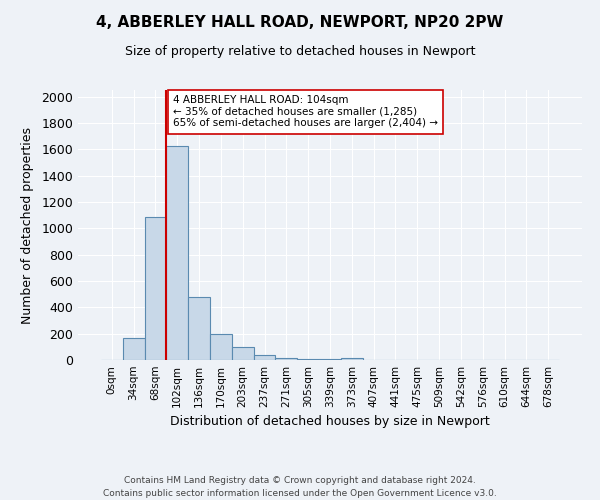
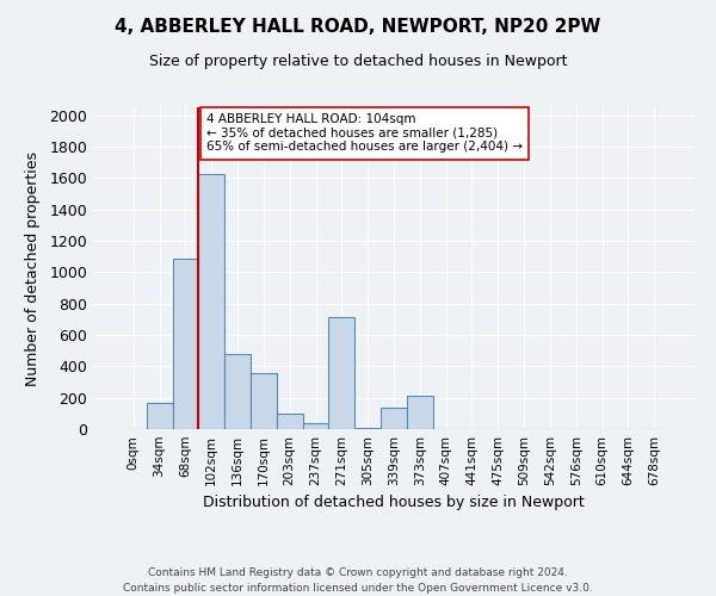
170sqm: 200 -> 360
271sqm: 20 -> 710
339sqm: 0 -> 140
373sqm: 20 -> 210
